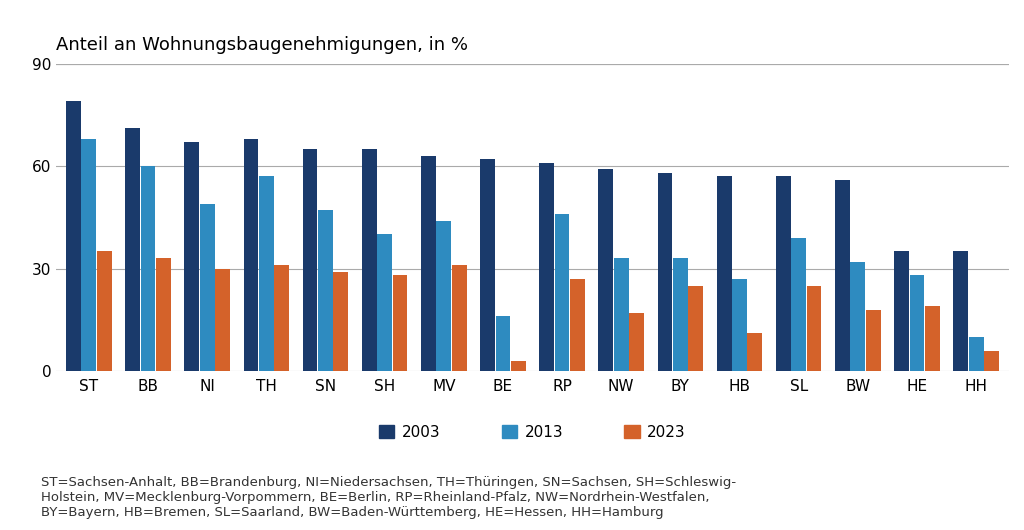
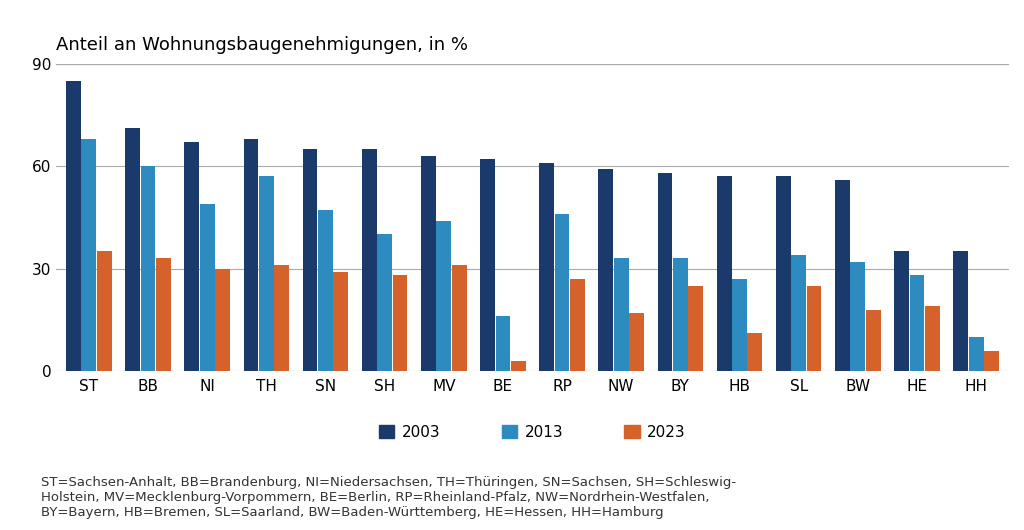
2003/ST: 79 -> 85
2013/SL: 39 -> 34
